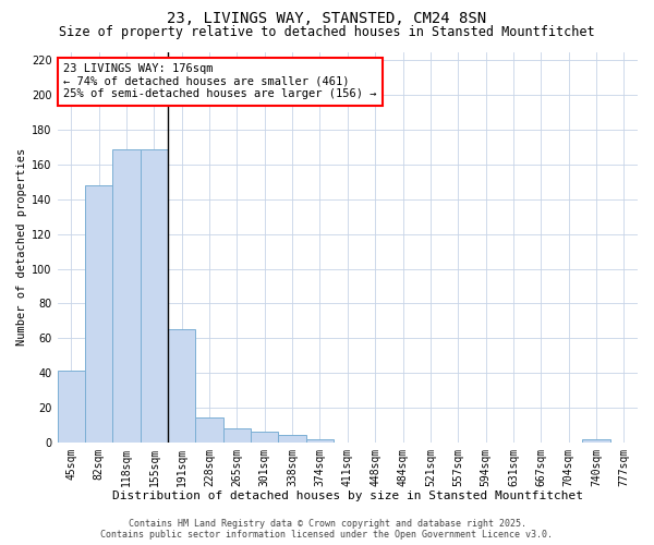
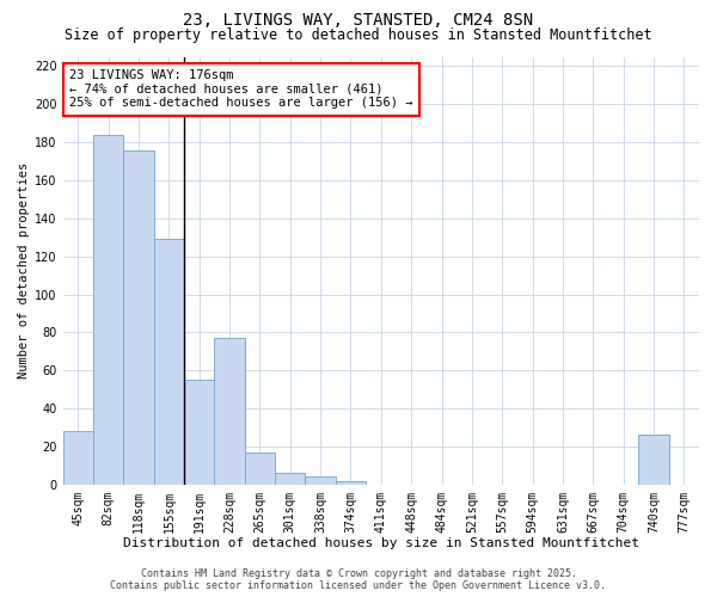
45sqm: 41 -> 28
82sqm: 148 -> 184
118sqm: 169 -> 176
155sqm: 169 -> 129
191sqm: 65 -> 55
228sqm: 14 -> 77
265sqm: 8 -> 17
740sqm: 2 -> 26
